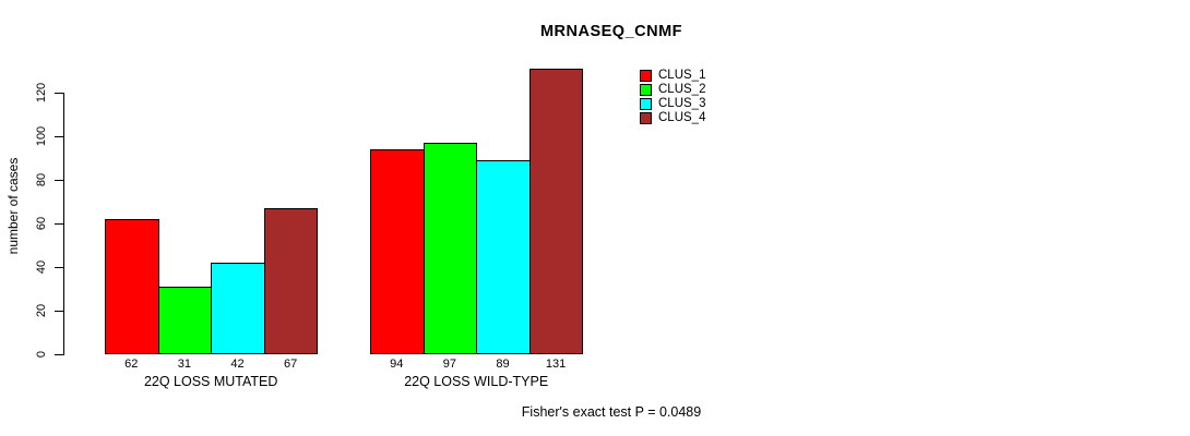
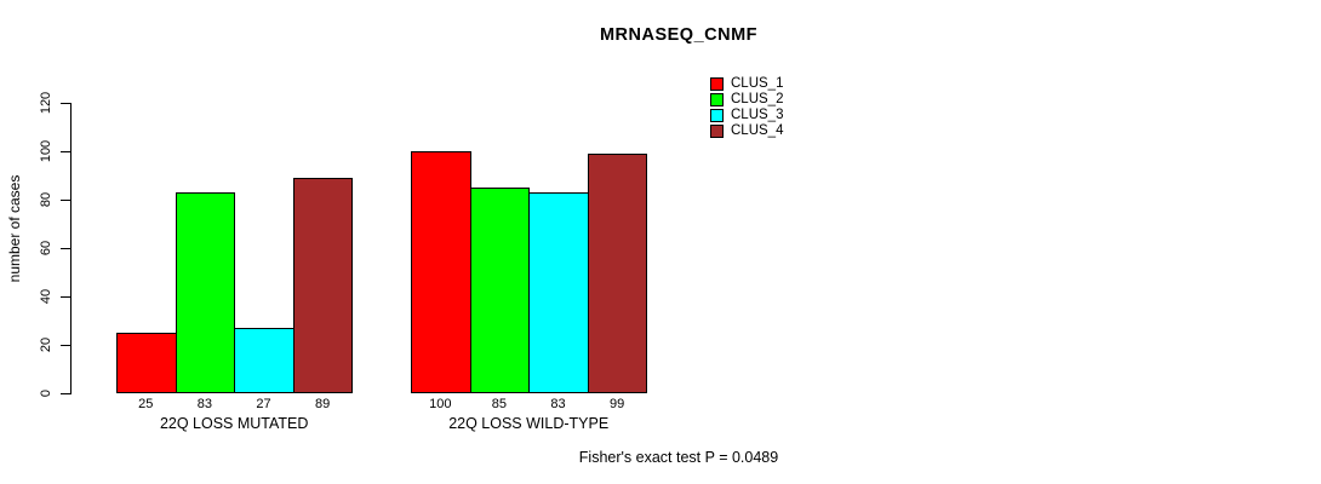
CLUS_1/22Q LOSS MUTATED: 62 -> 25
CLUS_2/22Q LOSS MUTATED: 31 -> 83
CLUS_3/22Q LOSS MUTATED: 42 -> 27
CLUS_4/22Q LOSS MUTATED: 67 -> 89
CLUS_1/22Q LOSS WILD-TYPE: 94 -> 100
CLUS_2/22Q LOSS WILD-TYPE: 97 -> 85
CLUS_3/22Q LOSS WILD-TYPE: 89 -> 83
CLUS_4/22Q LOSS WILD-TYPE: 131 -> 99
